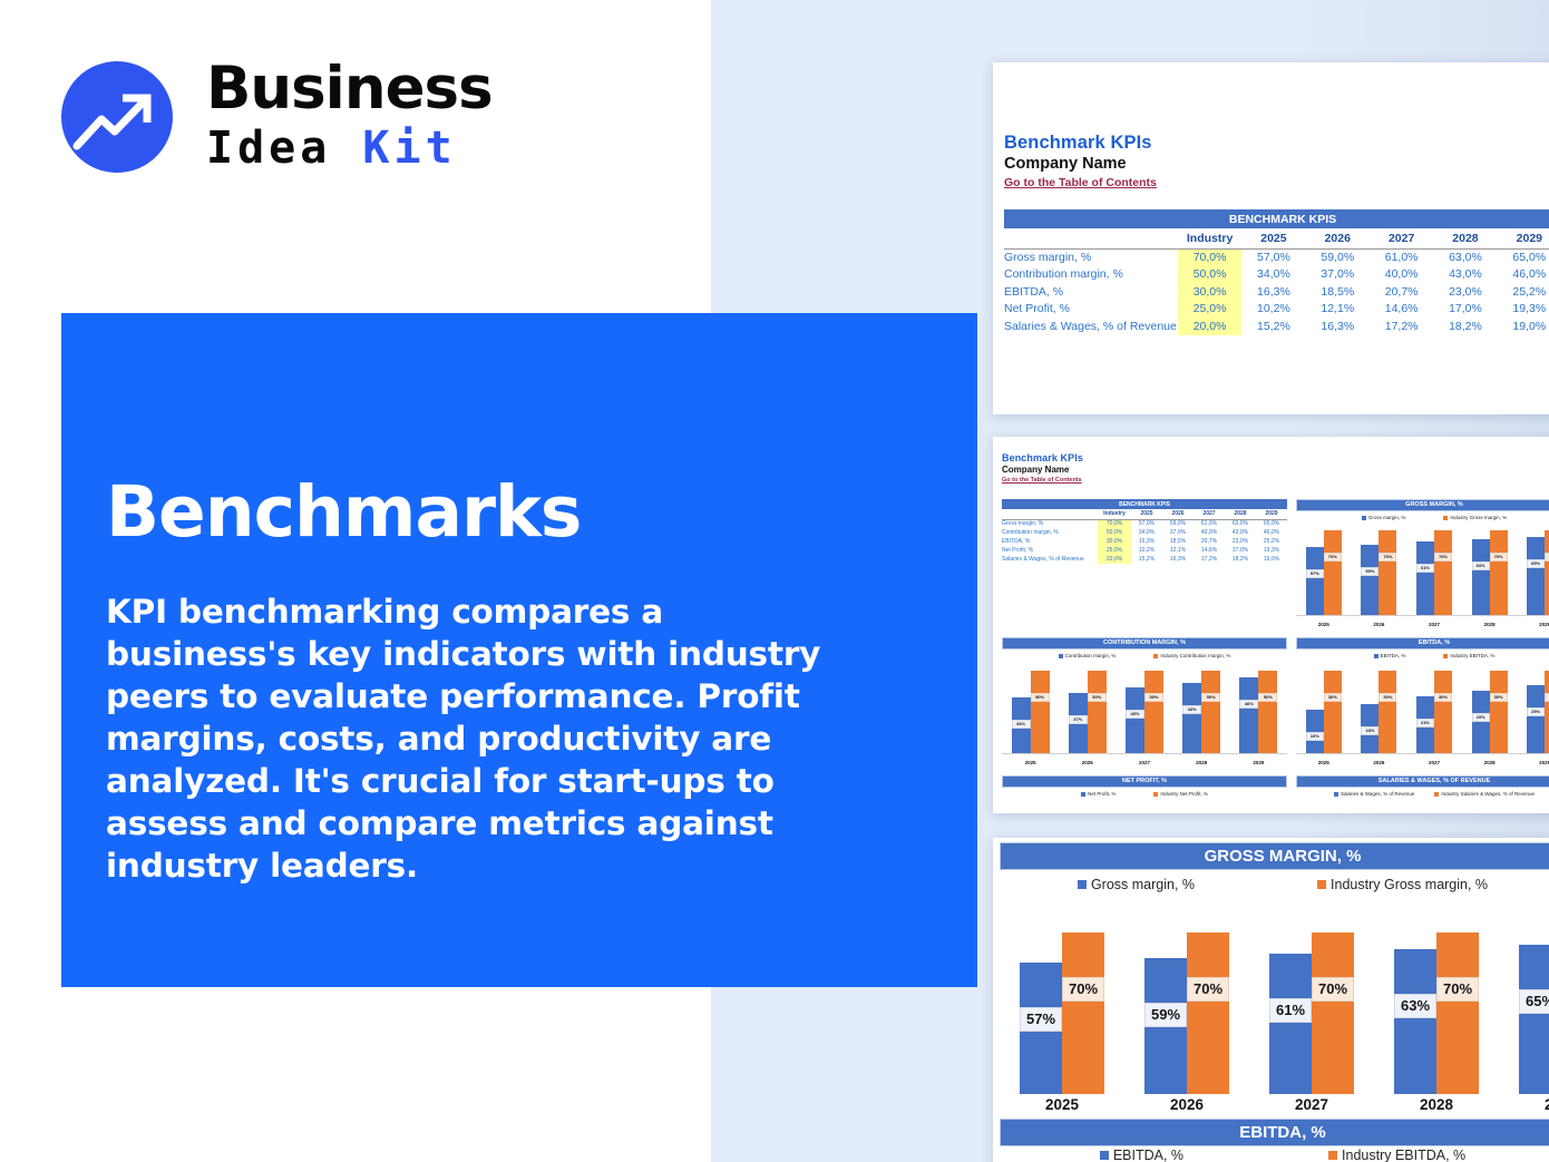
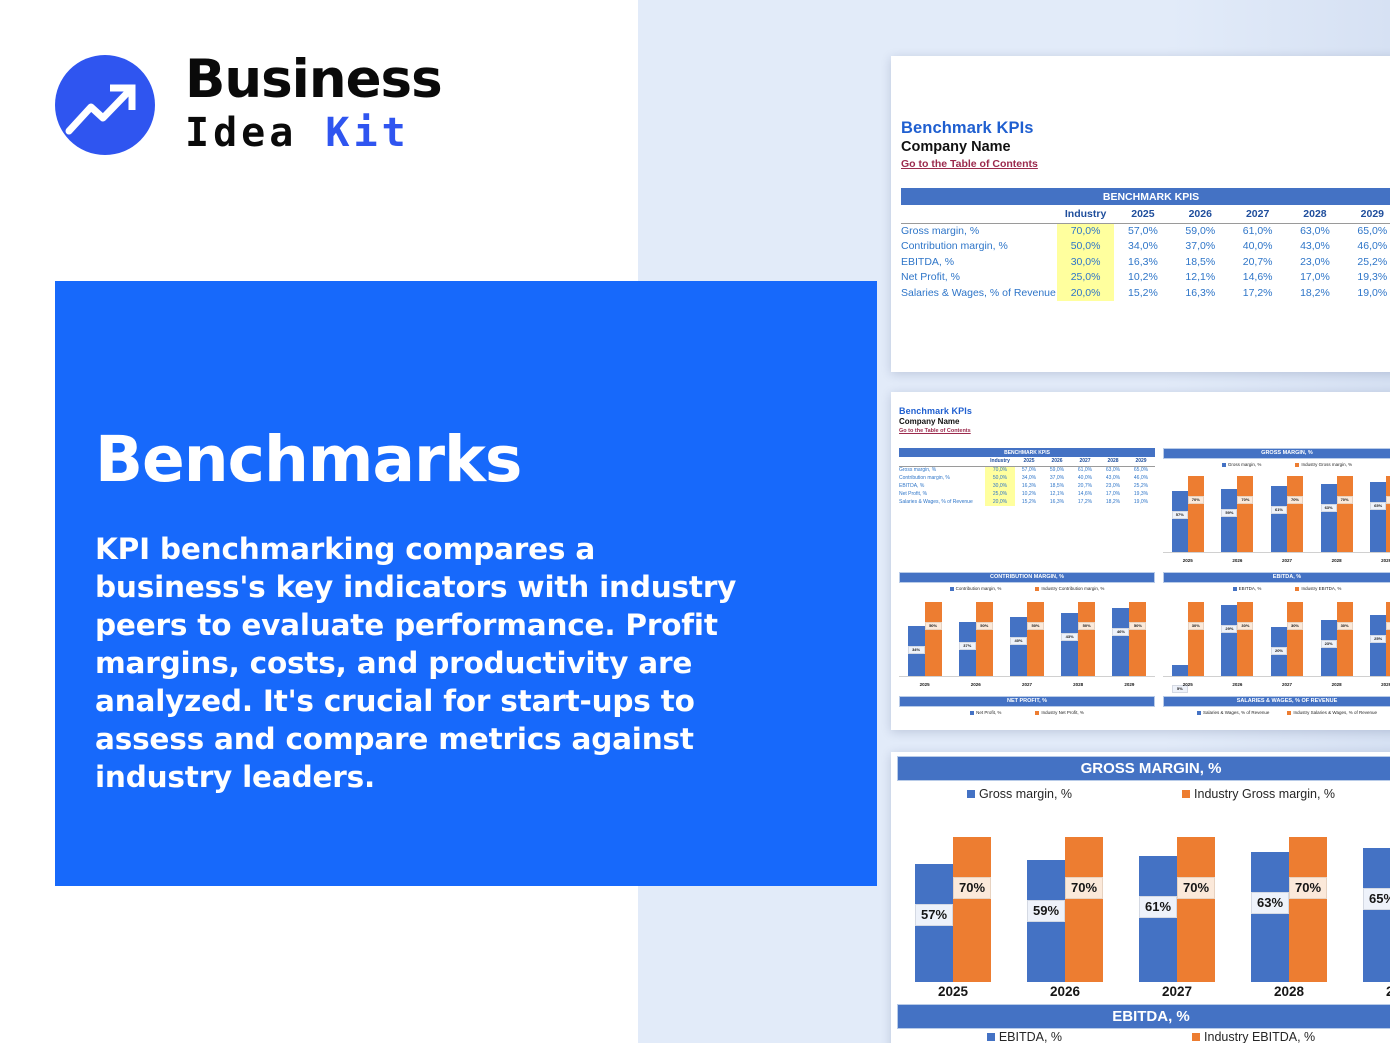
EBITDA, %/EBITDA, %/2025: 16% -> 5%
EBITDA, %/EBITDA, %/2026: 18% -> 29%
EBITDA, %/EBITDA, %/2027: 21% -> 20%
